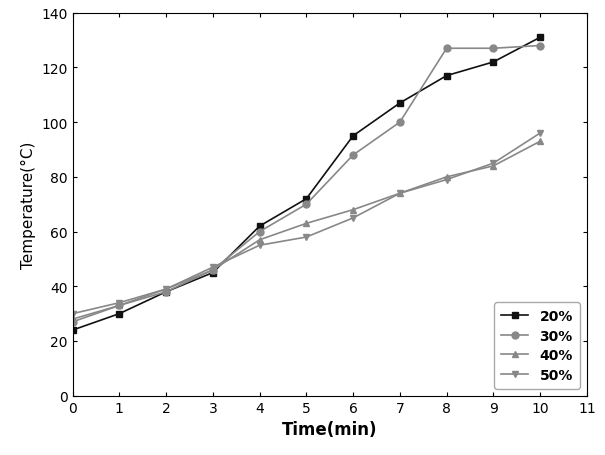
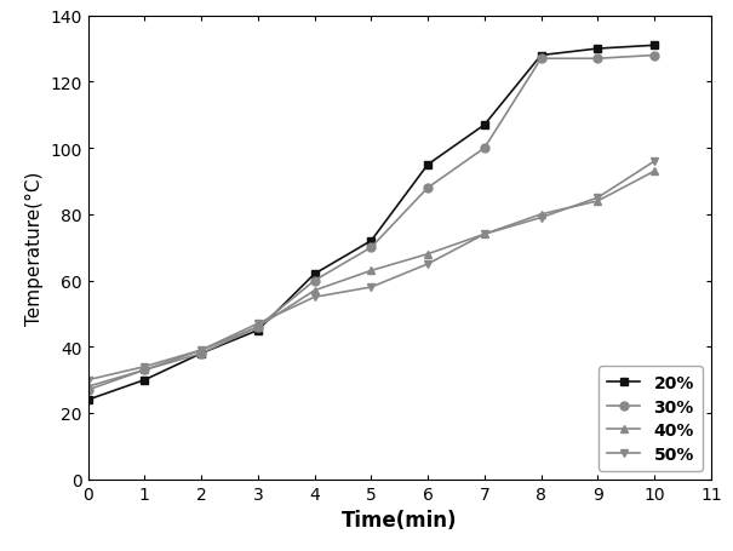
20%/8: 117 -> 128
20%/9: 122 -> 130
